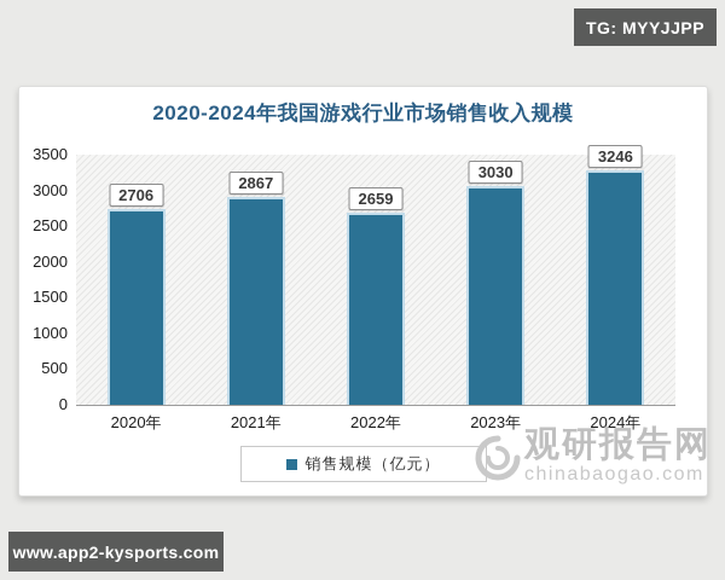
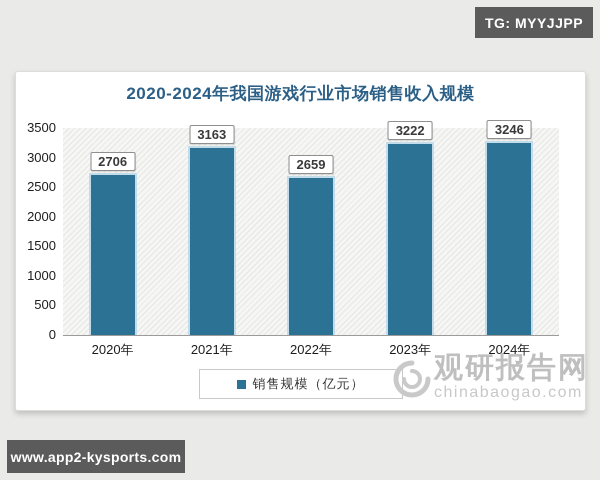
2021年: 2867 -> 3163
2023年: 3030 -> 3222
